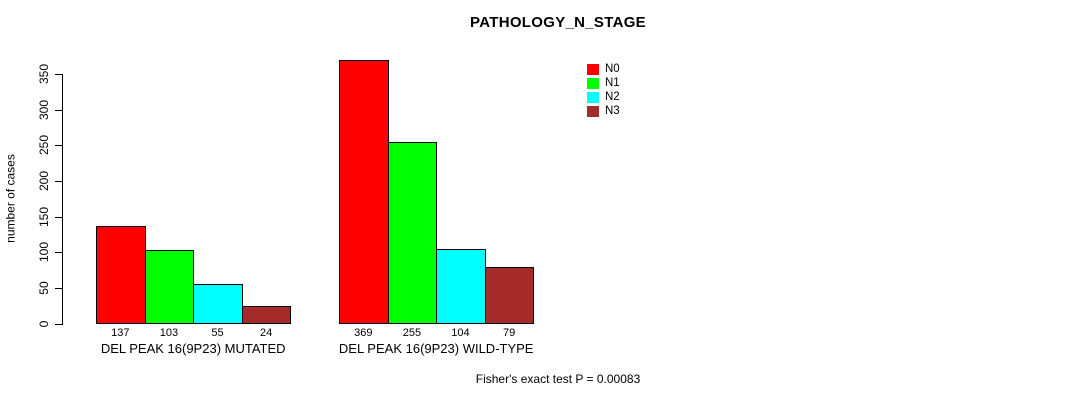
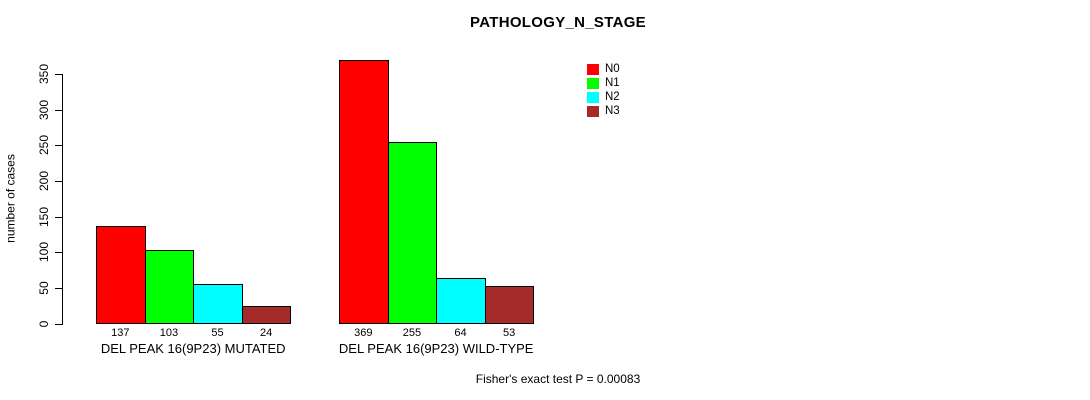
N2/DEL PEAK 16(9P23) WILD-TYPE: 104 -> 64
N3/DEL PEAK 16(9P23) WILD-TYPE: 79 -> 53
